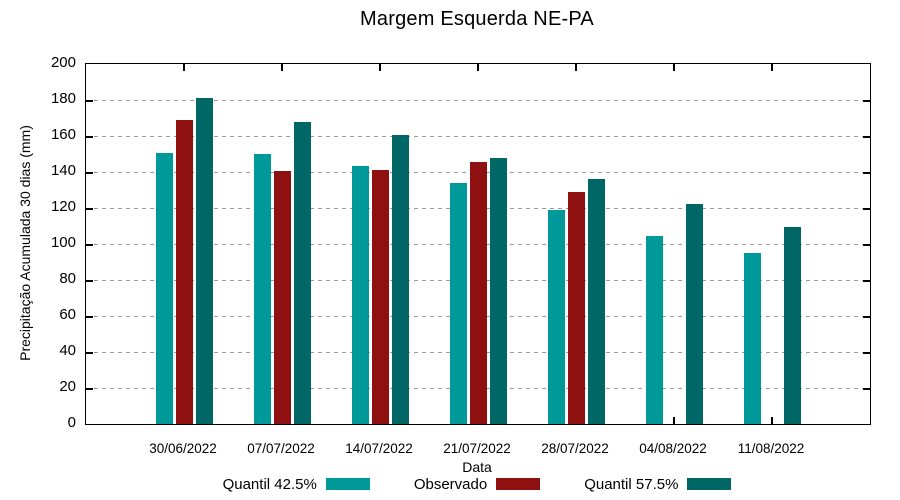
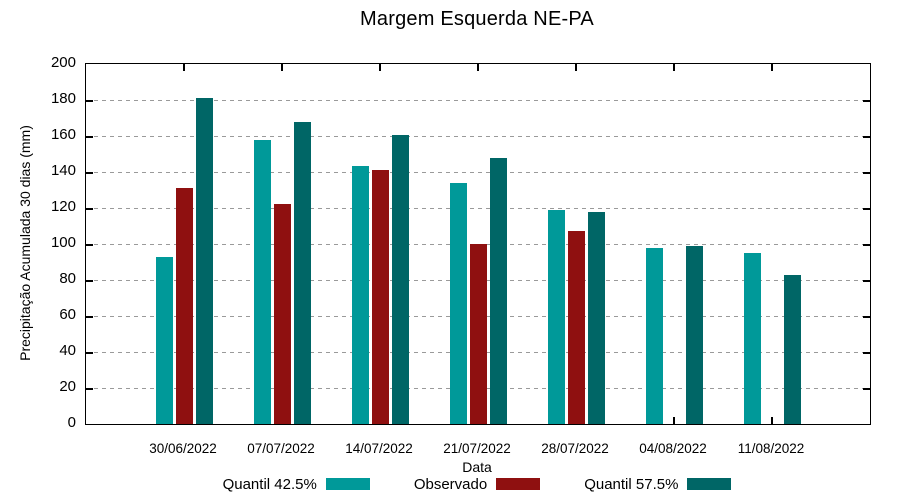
Quantil 42.5%/30/06/2022: 150 -> 93
Observado/30/06/2022: 169 -> 131
Quantil 42.5%/07/07/2022: 150 -> 158
Observado/07/07/2022: 140 -> 122
Observado/21/07/2022: 146 -> 100
Observado/28/07/2022: 129 -> 107
Quantil 57.5%/28/07/2022: 136 -> 118
Quantil 42.5%/04/08/2022: 104 -> 98
Quantil 57.5%/04/08/2022: 122 -> 99
Quantil 57.5%/11/08/2022: 110 -> 83
